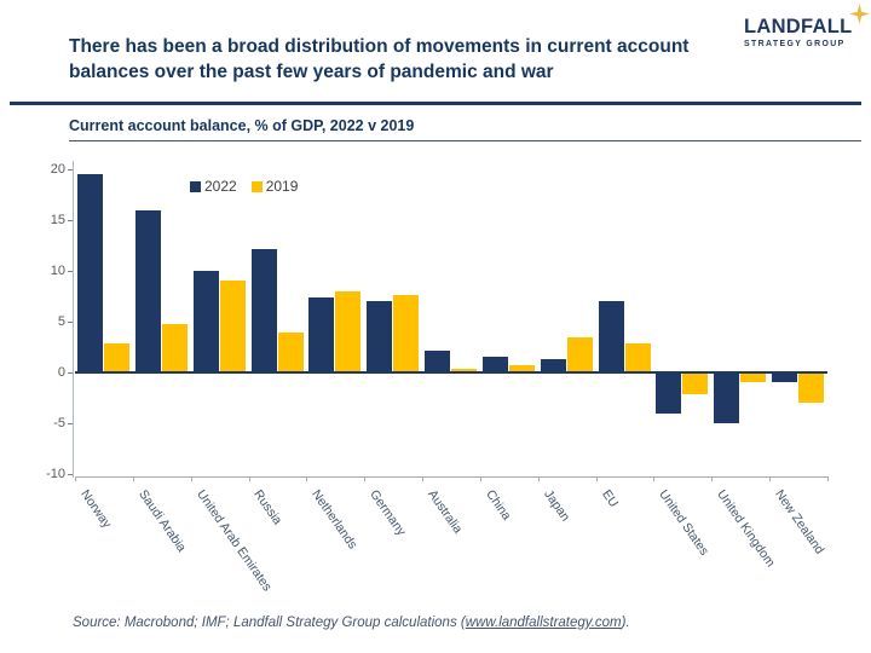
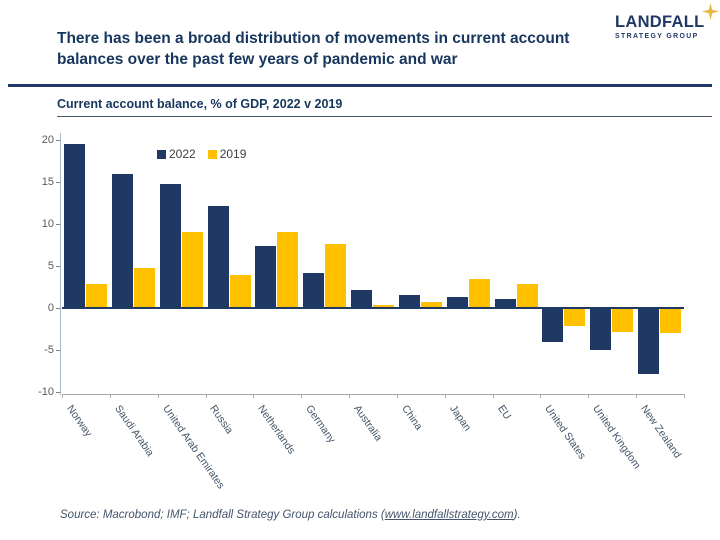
2022/United Arab Emirates: 10 -> 15
2019/Netherlands: 8 -> 9
2022/Germany: 7 -> 4
2022/EU: 7 -> 1
2019/United Kingdom: -1 -> -3
2022/New Zealand: -1 -> -8
